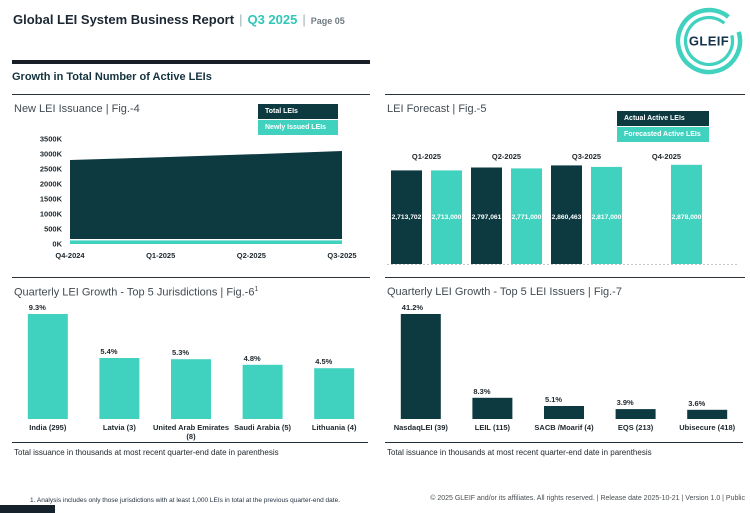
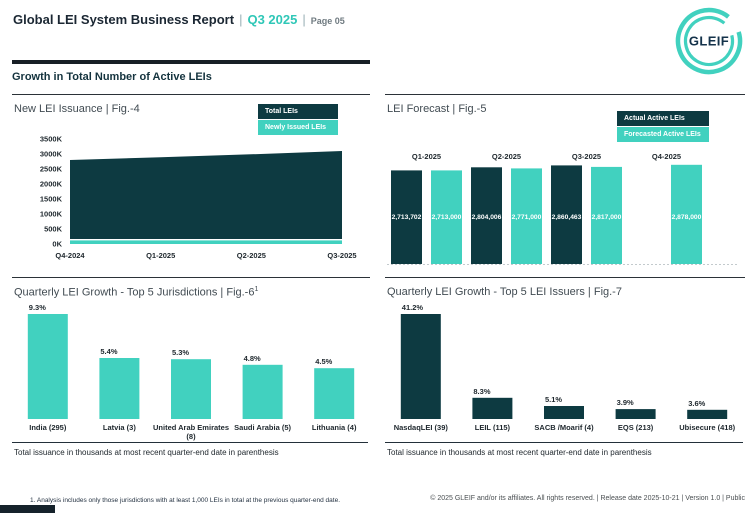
LEI Forecast | Fig.-5/Actual Active LEIs/Q2-2025: 2,797,061 -> 2,804,006
